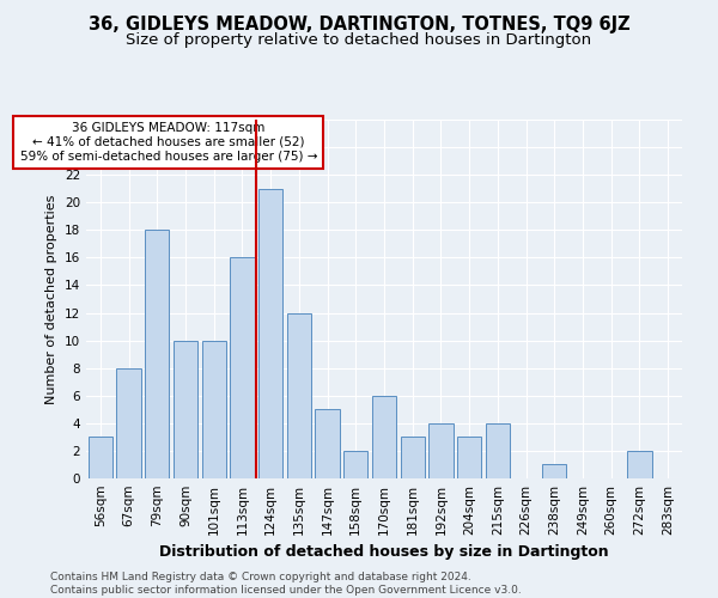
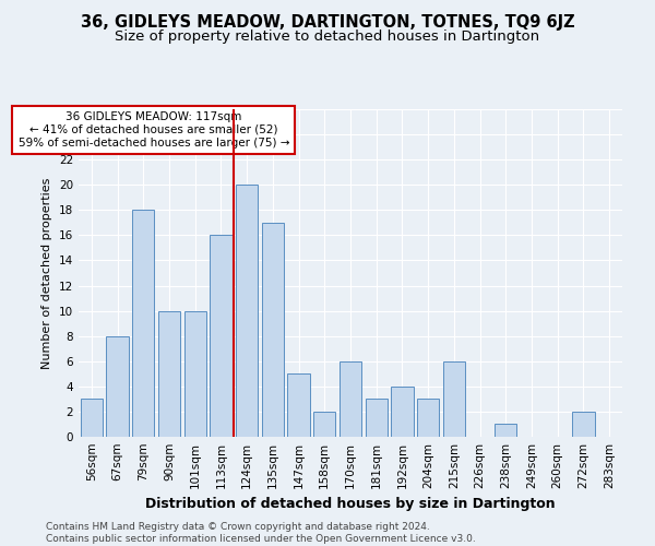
124sqm: 21 -> 20
135sqm: 12 -> 17
215sqm: 4 -> 6
